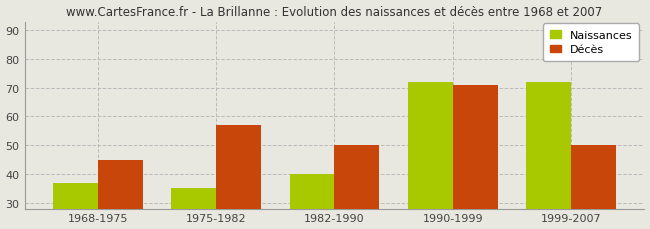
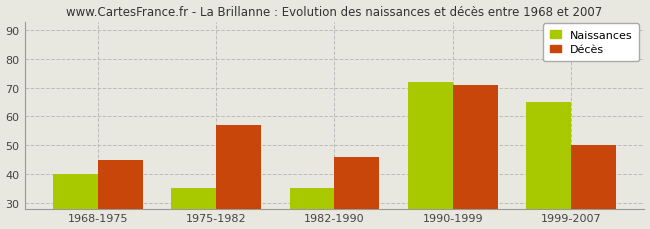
Naissances/1968-1975: 37 -> 40
Naissances/1982-1990: 40 -> 35
Décès/1982-1990: 50 -> 46
Naissances/1999-2007: 72 -> 65
